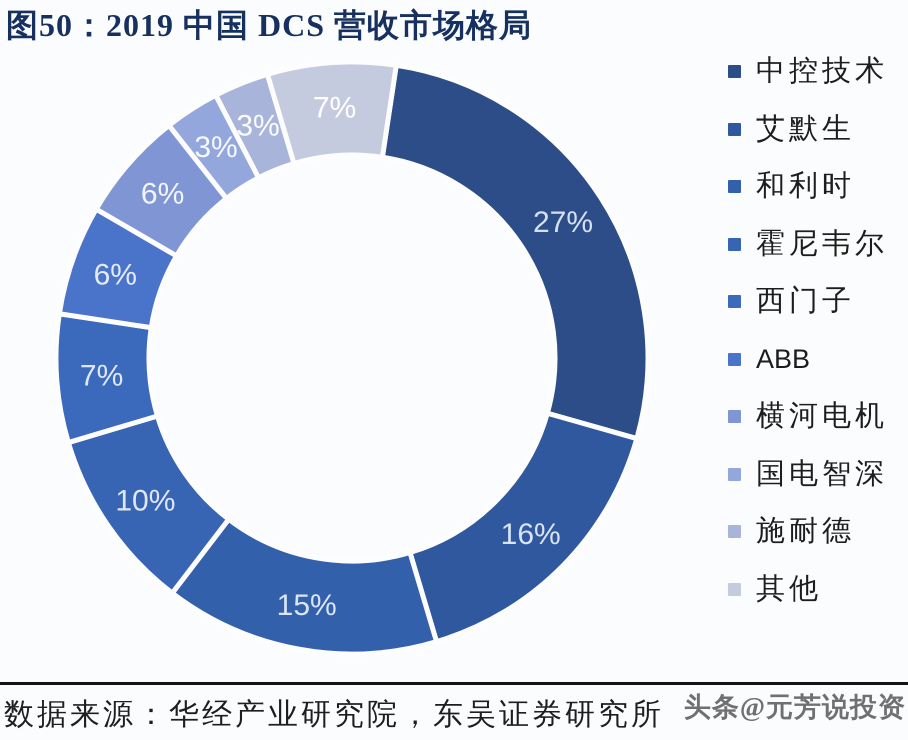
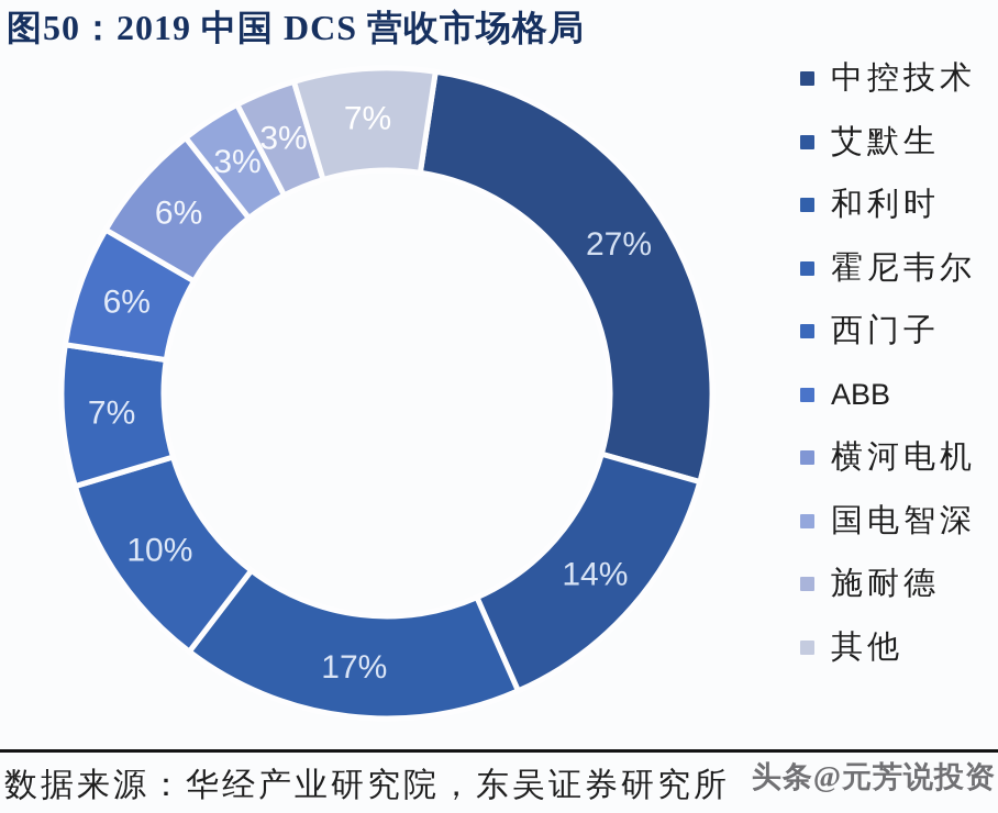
艾默生: 16% -> 14%
和利时: 15% -> 17%
